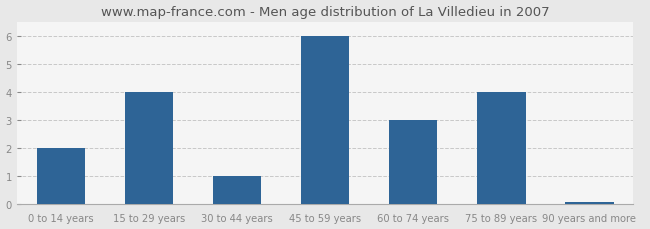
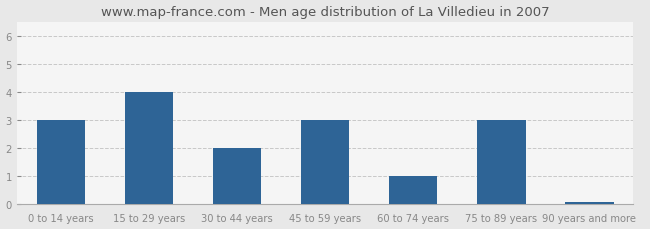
0 to 14 years: 2.00 -> 3.00
30 to 44 years: 1.00 -> 2.00
45 to 59 years: 6.00 -> 3.00
60 to 74 years: 3.00 -> 1.00
75 to 89 years: 4.00 -> 3.00
